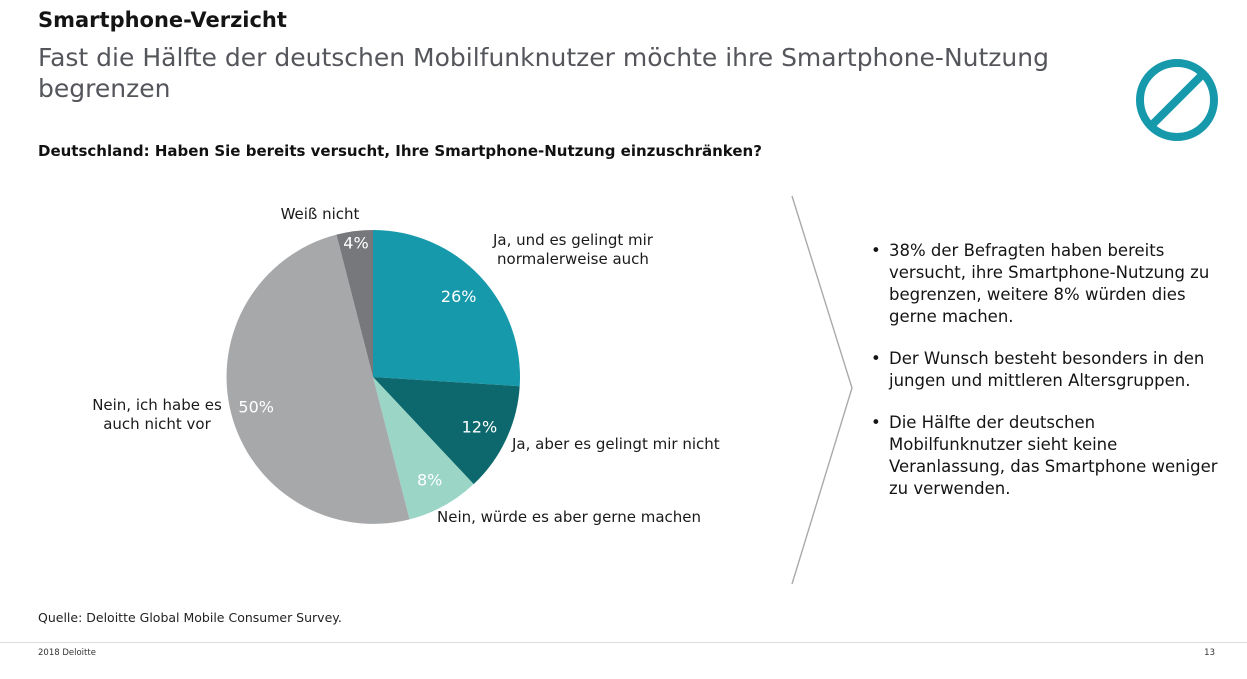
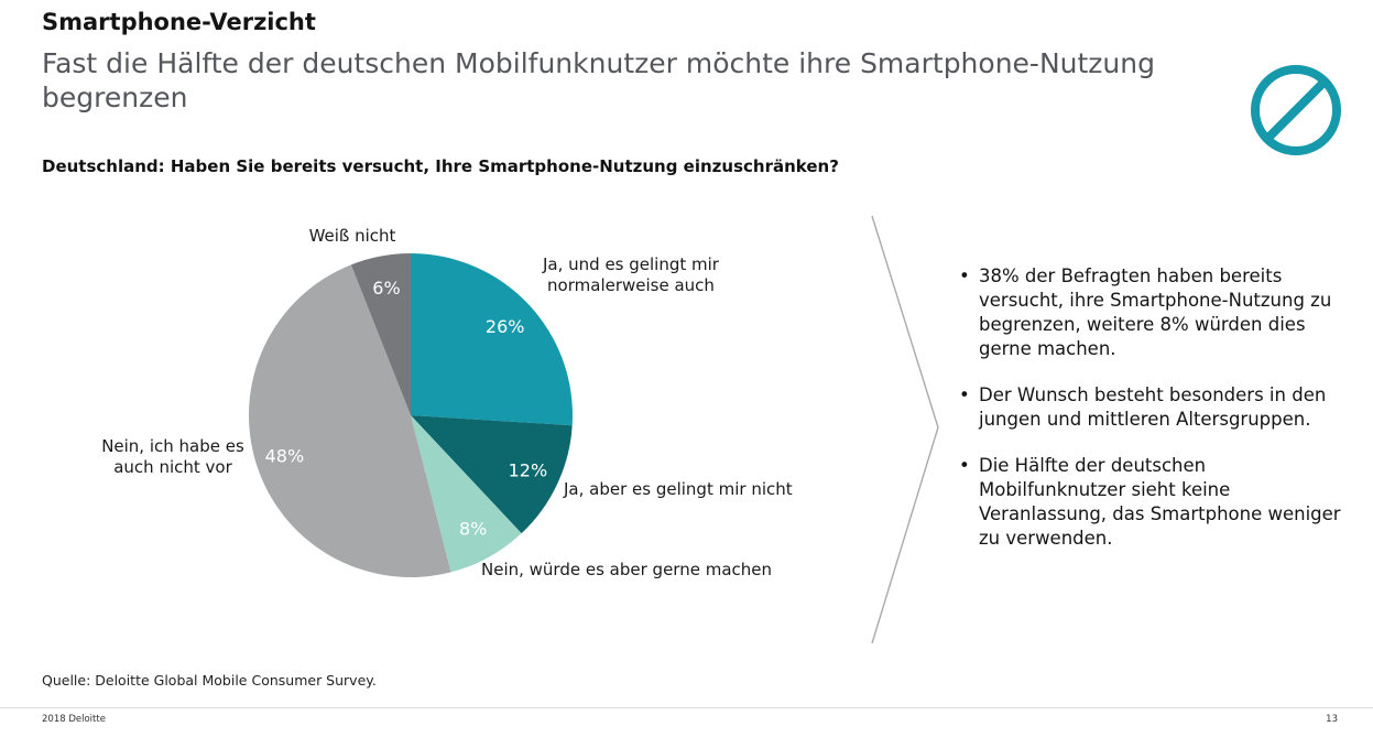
Nein, ich habe es auch nicht vor: 50% -> 48%
Weiß nicht: 4% -> 6%
